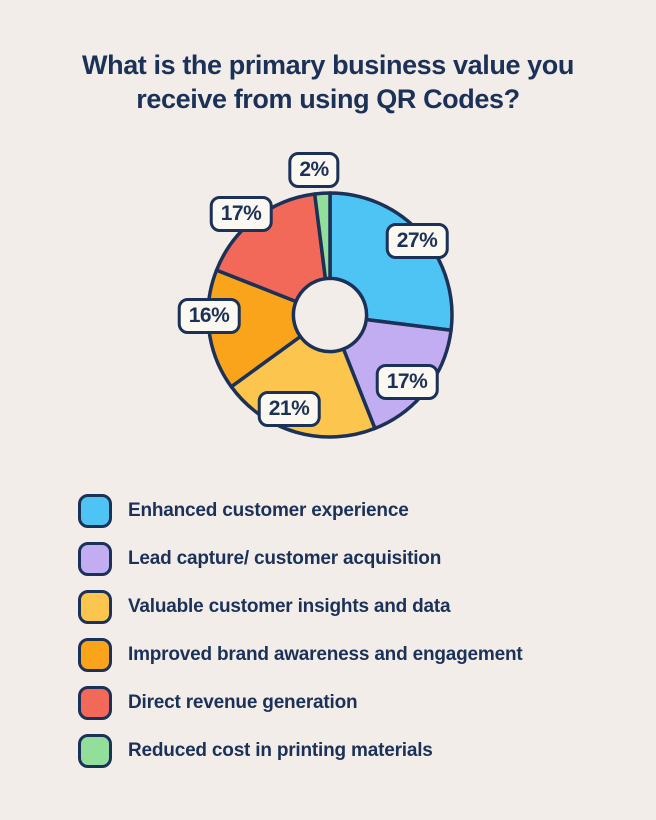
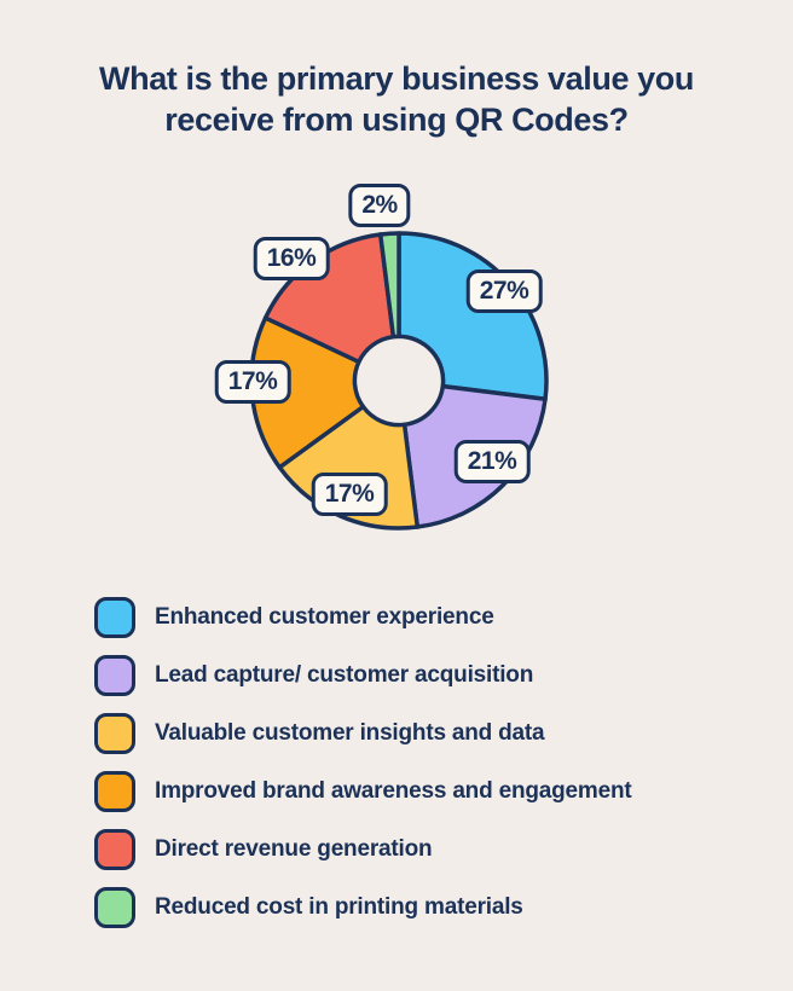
Lead capture/ customer acquisition: 17% -> 21%
Valuable customer insights and data: 21% -> 17%
Improved brand awareness and engagement: 16% -> 17%
Direct revenue generation: 17% -> 16%
